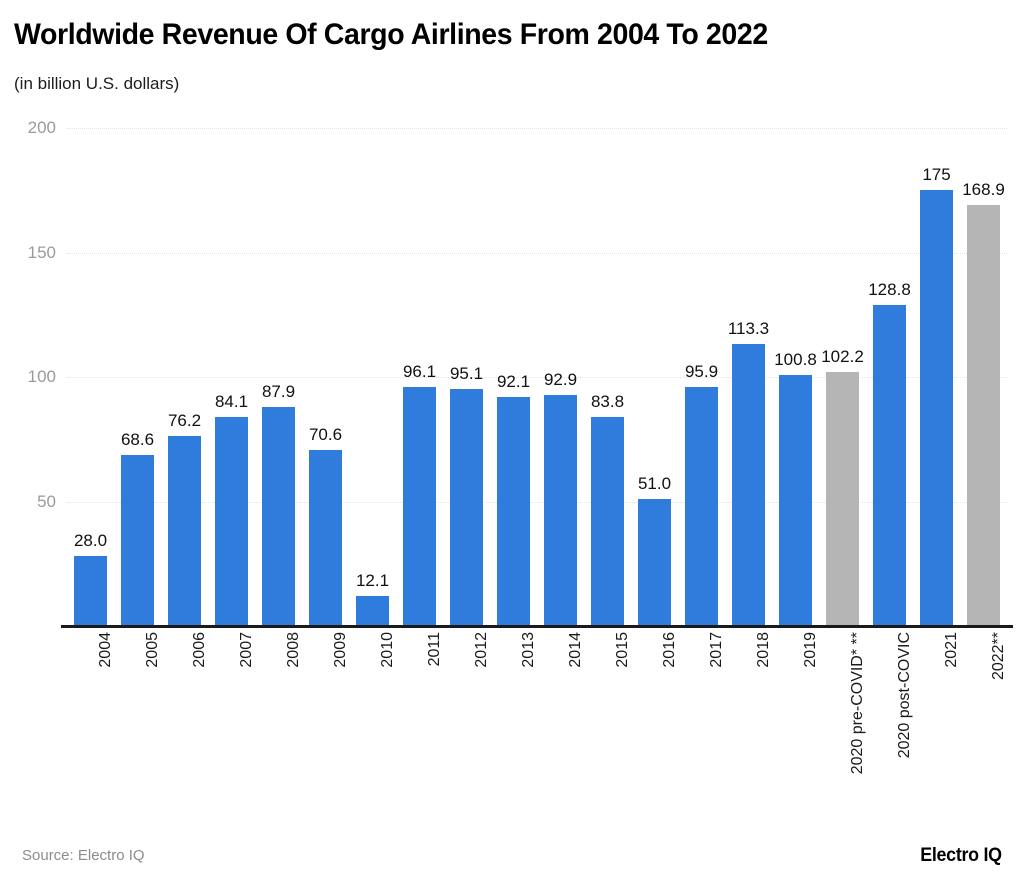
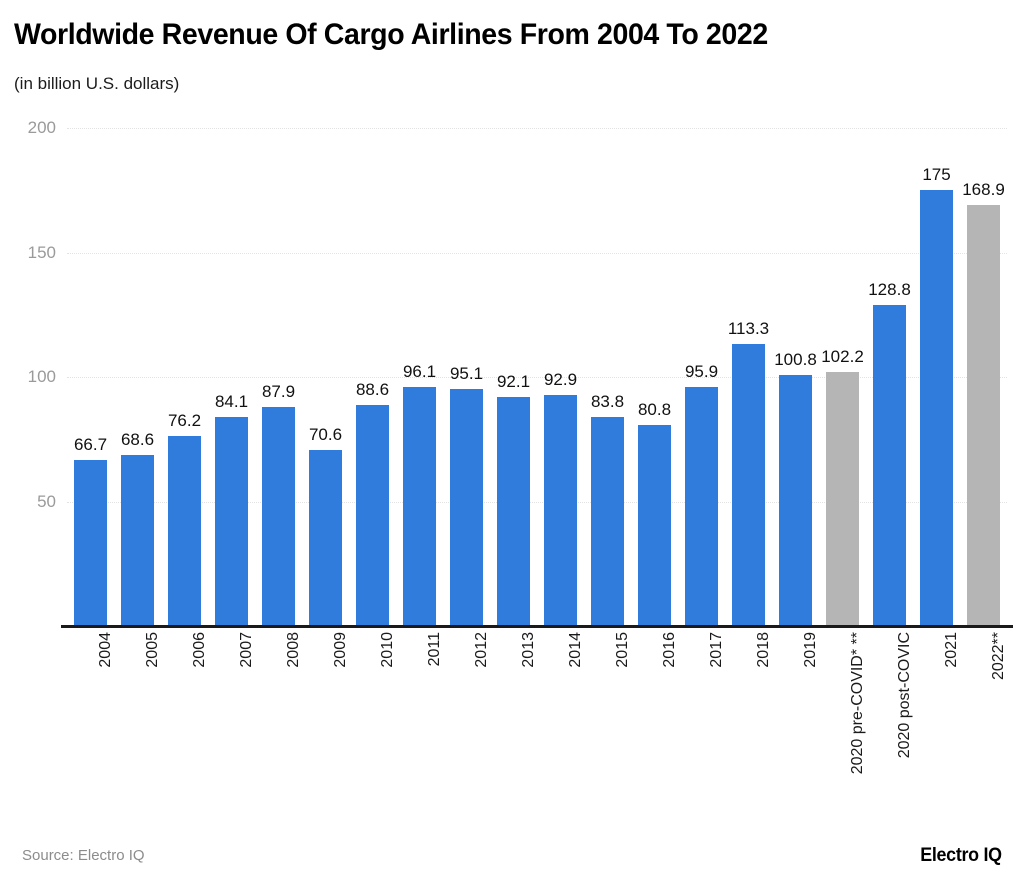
2004: 28.0 -> 66.7
2010: 12.1 -> 88.6
2016: 51.0 -> 80.8
